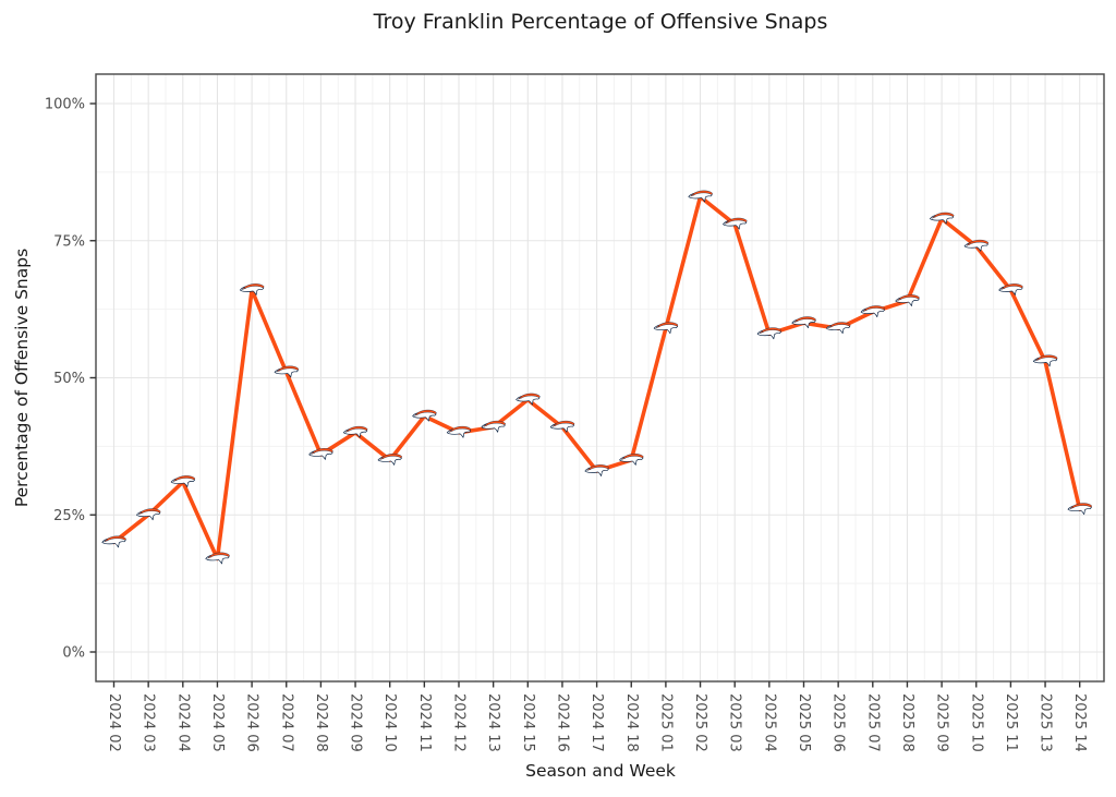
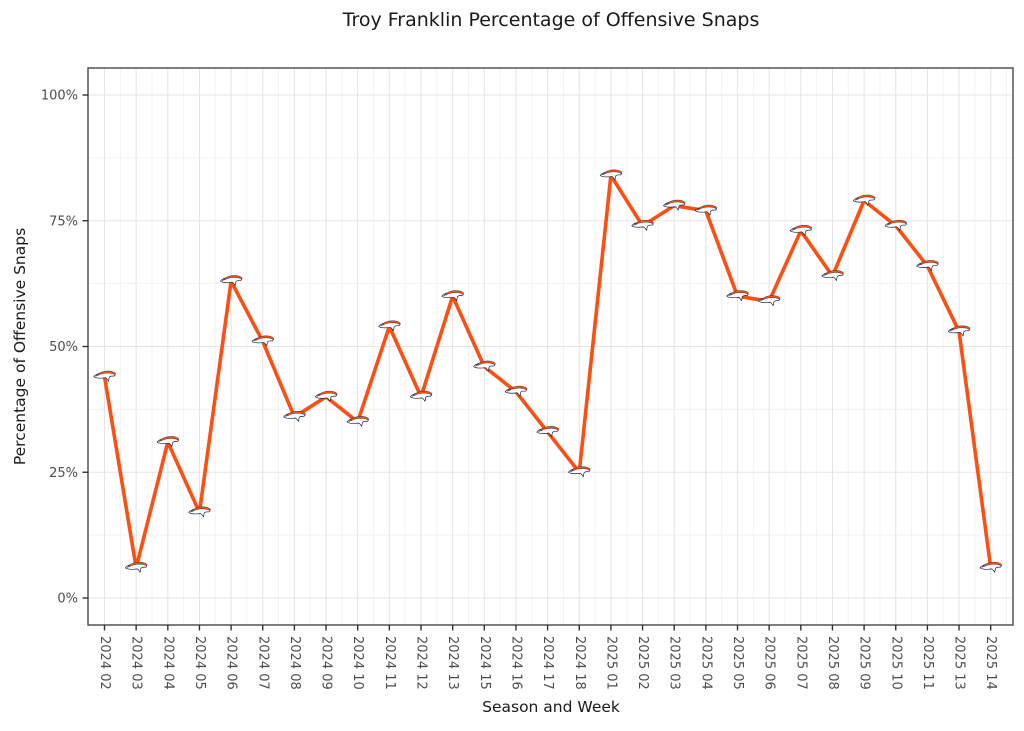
2024 02: 20% -> 44%
2024 03: 25% -> 6%
2024 06: 66% -> 63%
2024 11: 43% -> 54%
2024 13: 41% -> 60%
2024 18: 35% -> 25%
2025 01: 59% -> 84%
2025 02: 83% -> 74%
2025 04: 58% -> 77%
2025 07: 62% -> 73%
2025 14: 26% -> 6%
